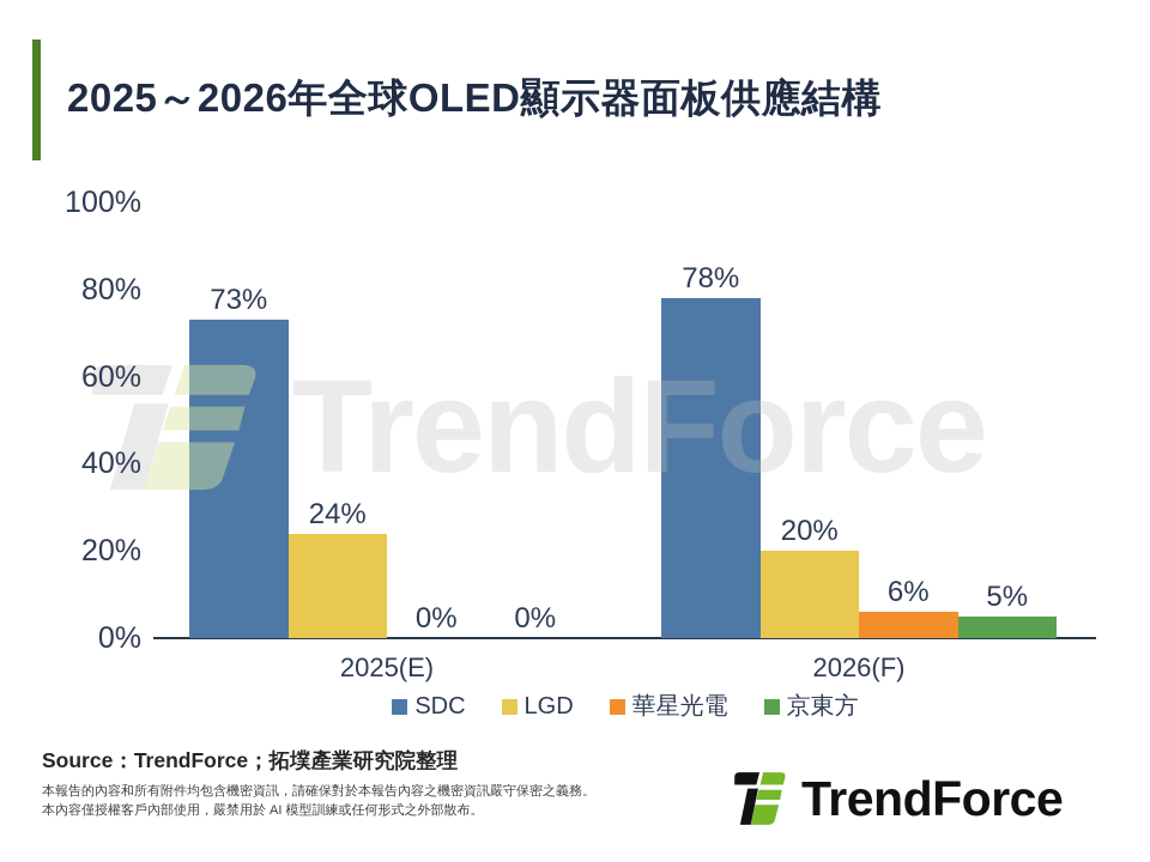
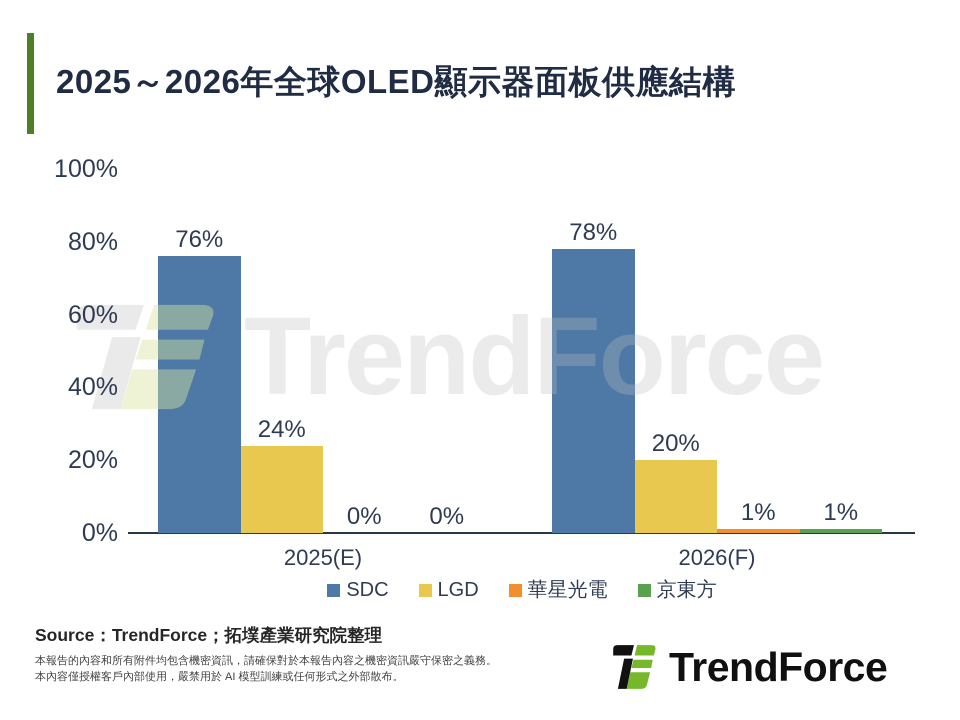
SDC/2025(E): 73% -> 76%
華星光電/2026(F): 6% -> 1%
京東方/2026(F): 5% -> 1%
